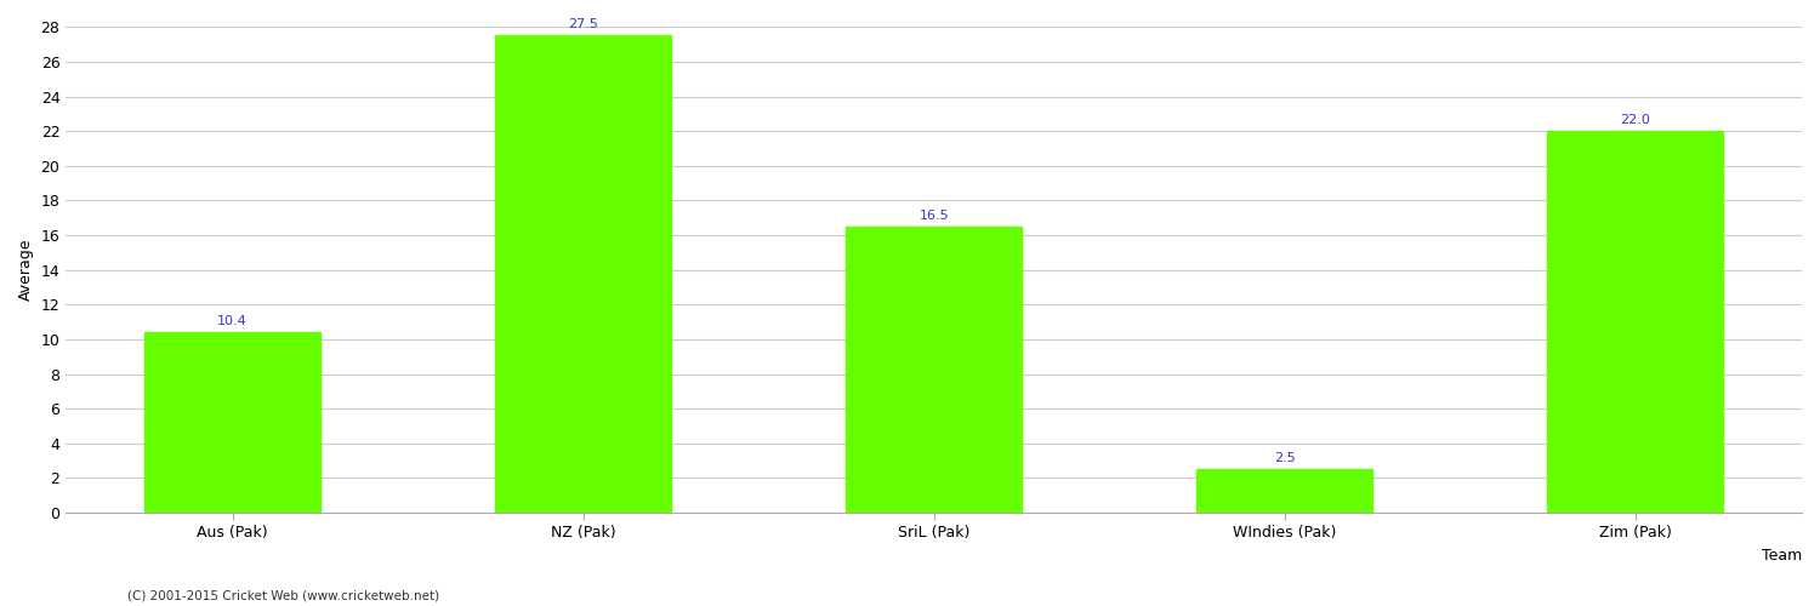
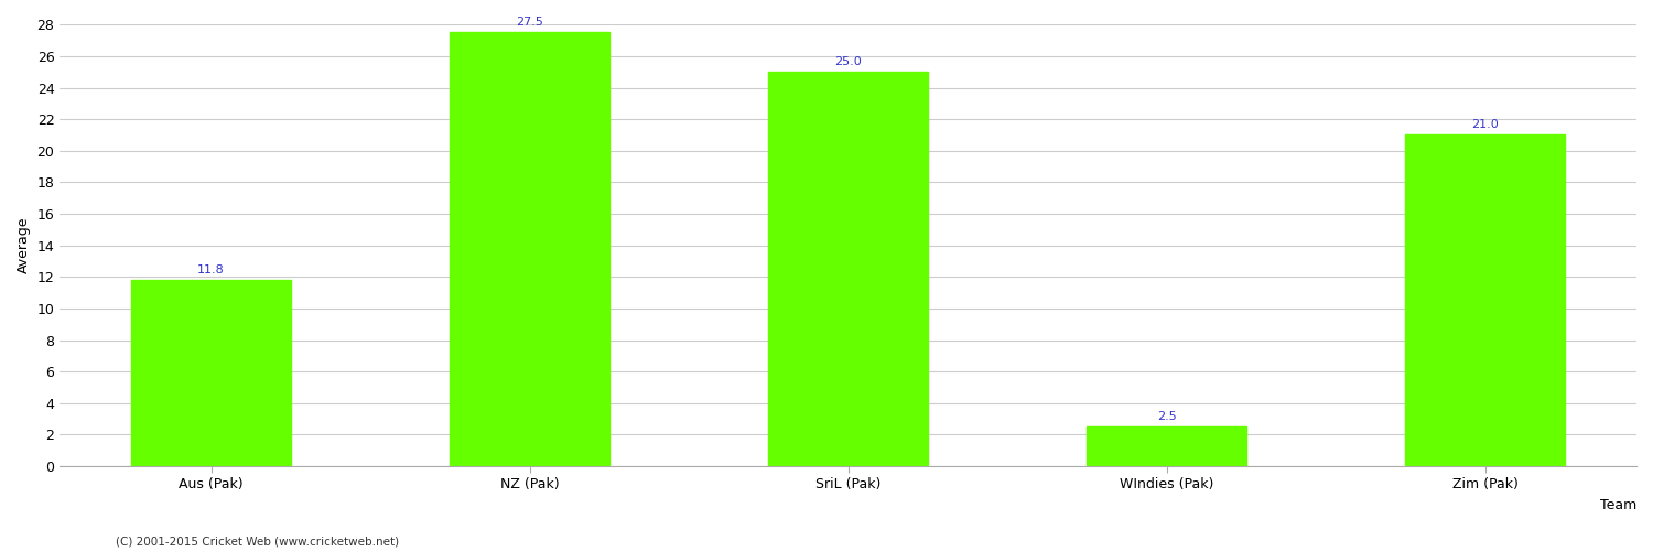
Aus (Pak): 10.4 -> 11.8
SriL (Pak): 16.5 -> 25.0
Zim (Pak): 22.0 -> 21.0
